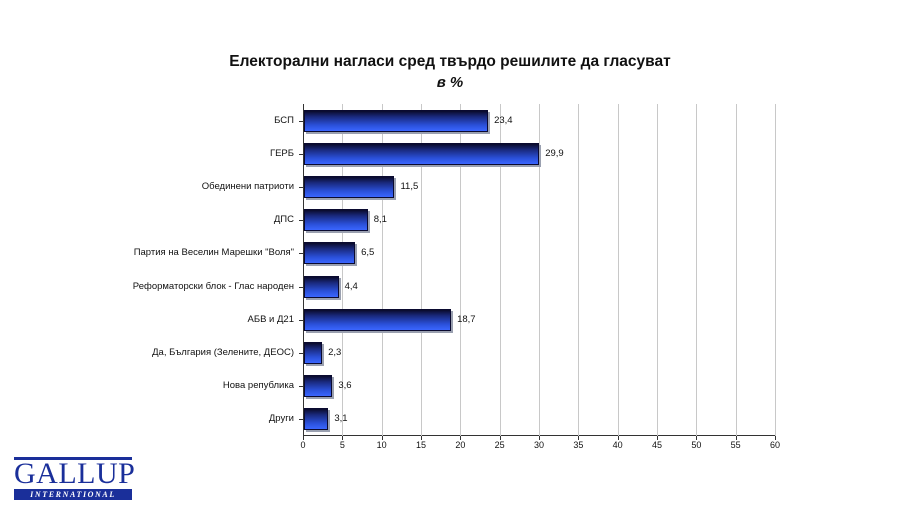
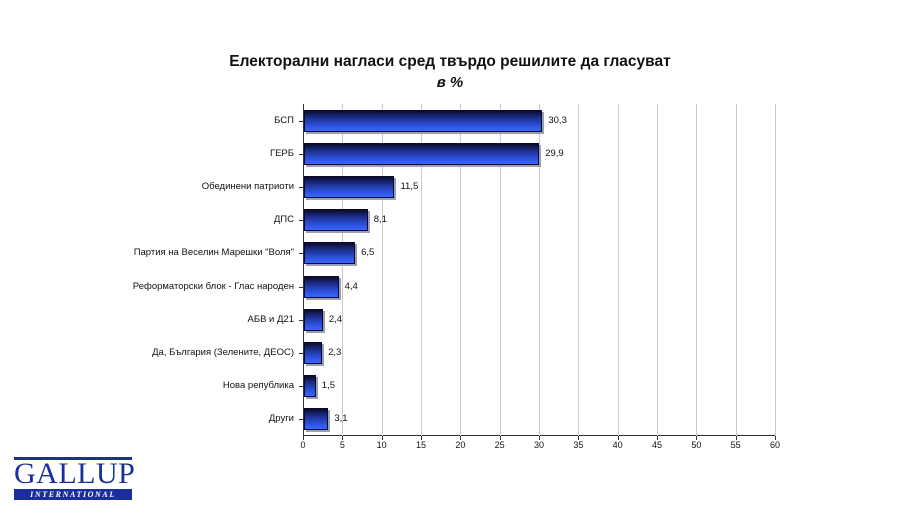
БСП: 23,4 -> 30,3
АБВ и Д21: 18,7 -> 2,4
Нова република: 3,6 -> 1,5
